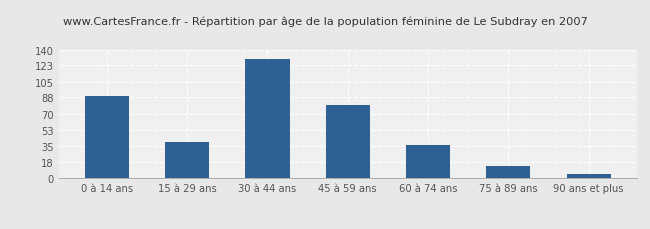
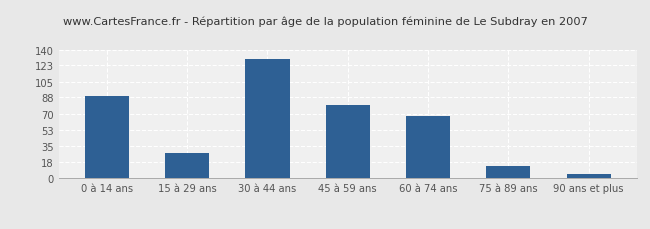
15 à 29 ans: 40 -> 28
60 à 74 ans: 36 -> 68
